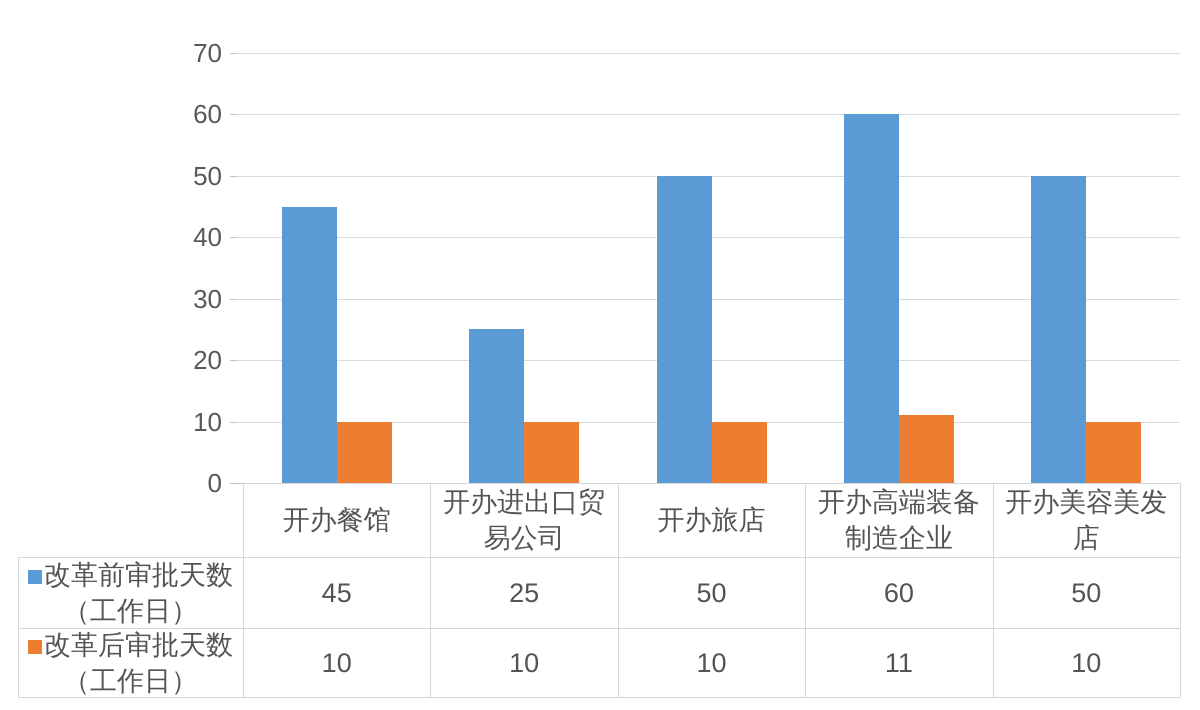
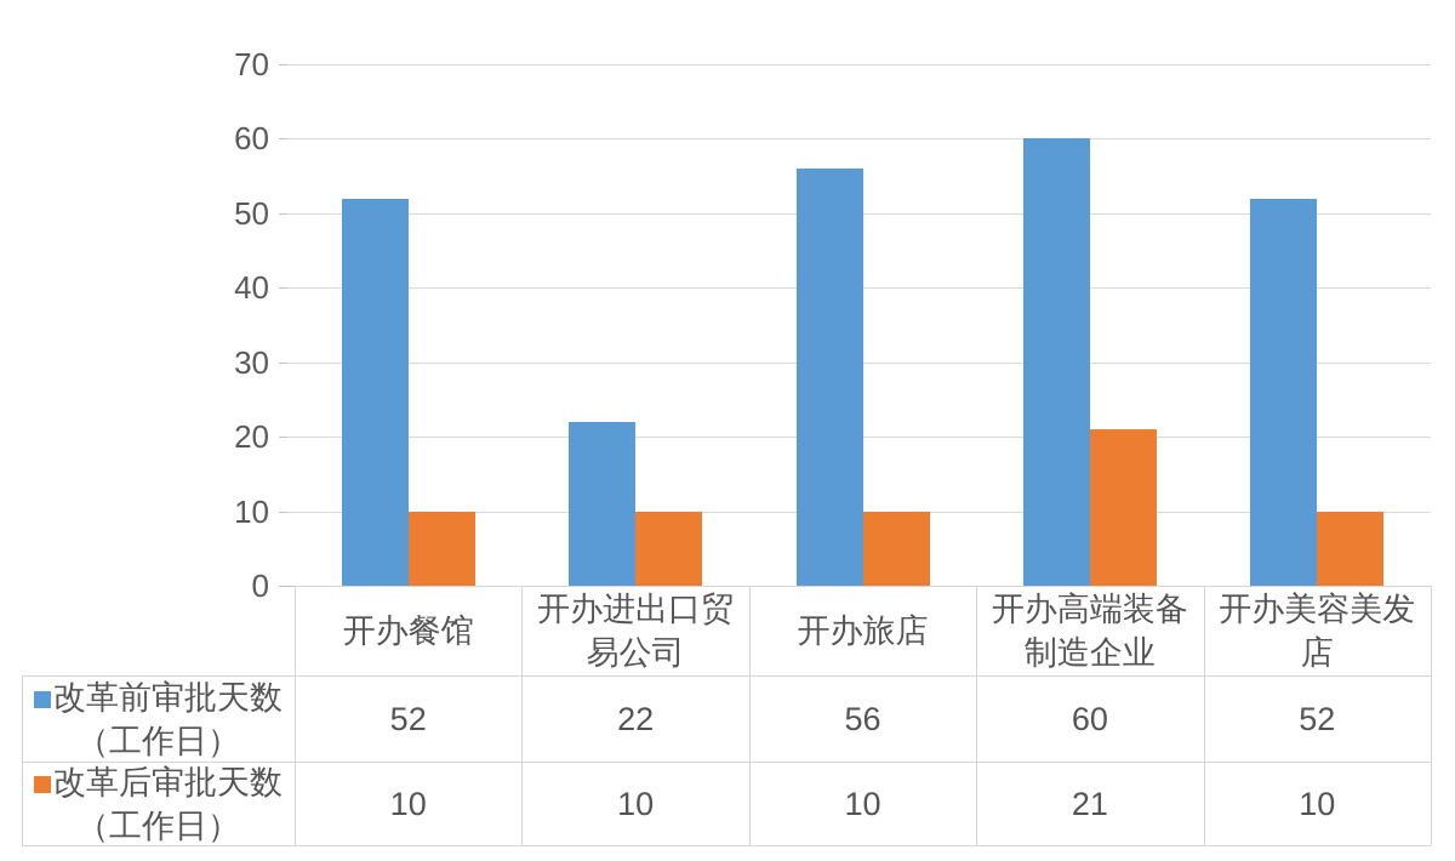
改革前审批天数（工作日）/开办餐馆: 45 -> 52
改革前审批天数（工作日）/开办进出口贸易公司: 25 -> 22
改革前审批天数（工作日）/开办旅店: 50 -> 56
改革后审批天数（工作日）/开办高端装备制造企业: 11 -> 21
改革前审批天数（工作日）/开办美容美发店: 50 -> 52
